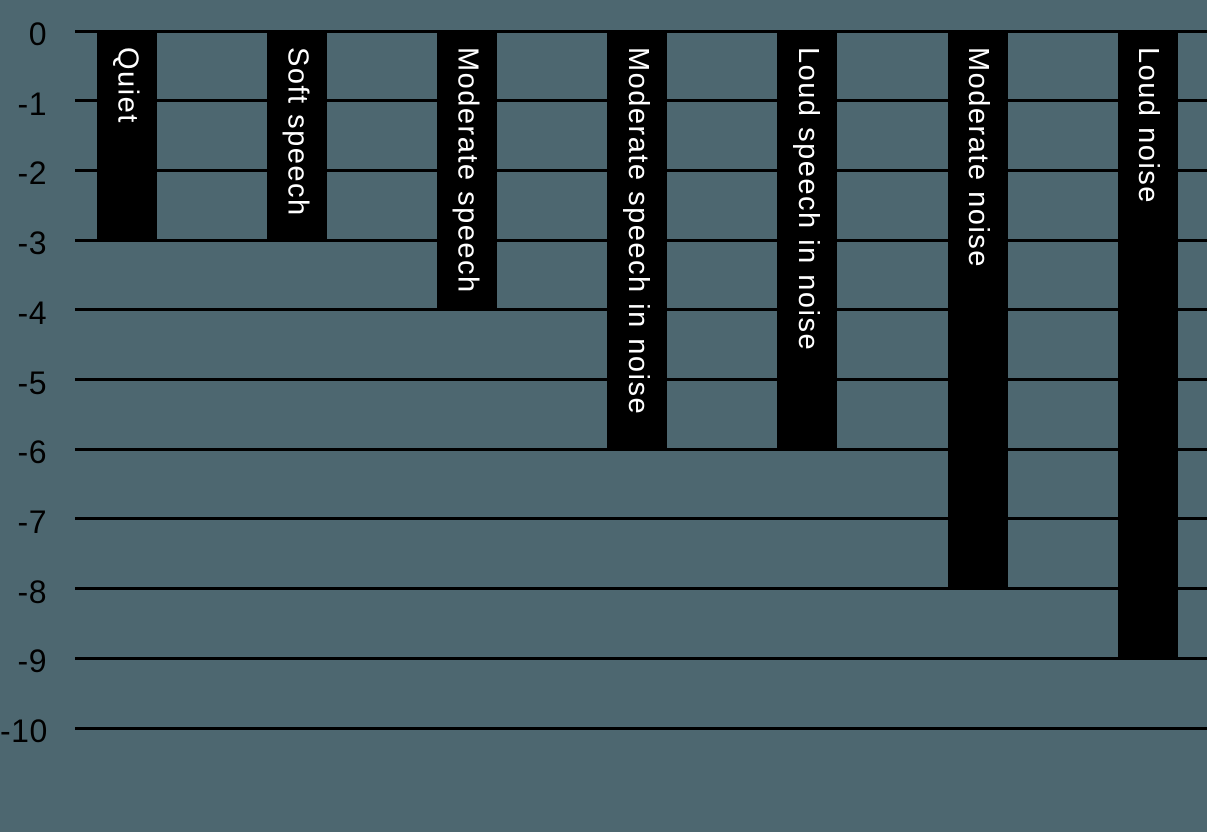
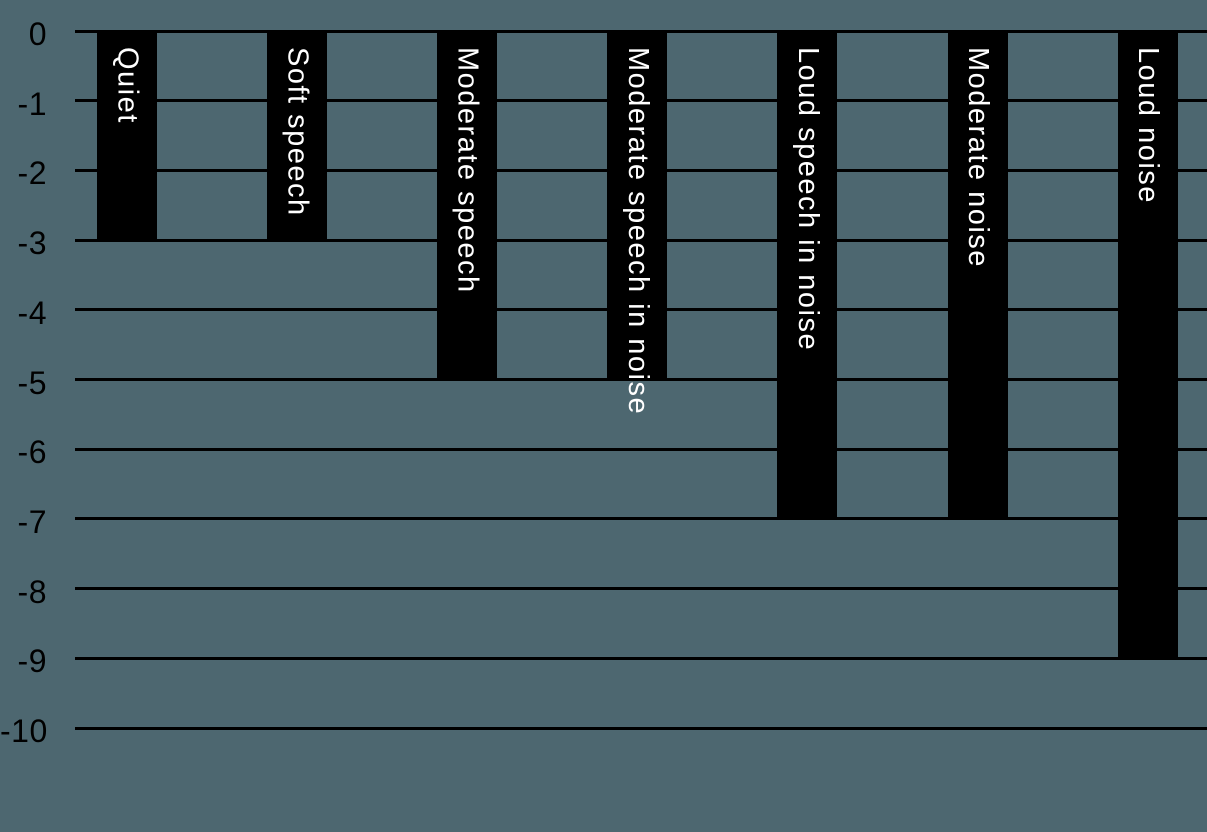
Moderate speech: -4 -> -5
Moderate speech in noise: -6 -> -5
Loud speech in noise: -6 -> -7
Moderate noise: -8 -> -7
